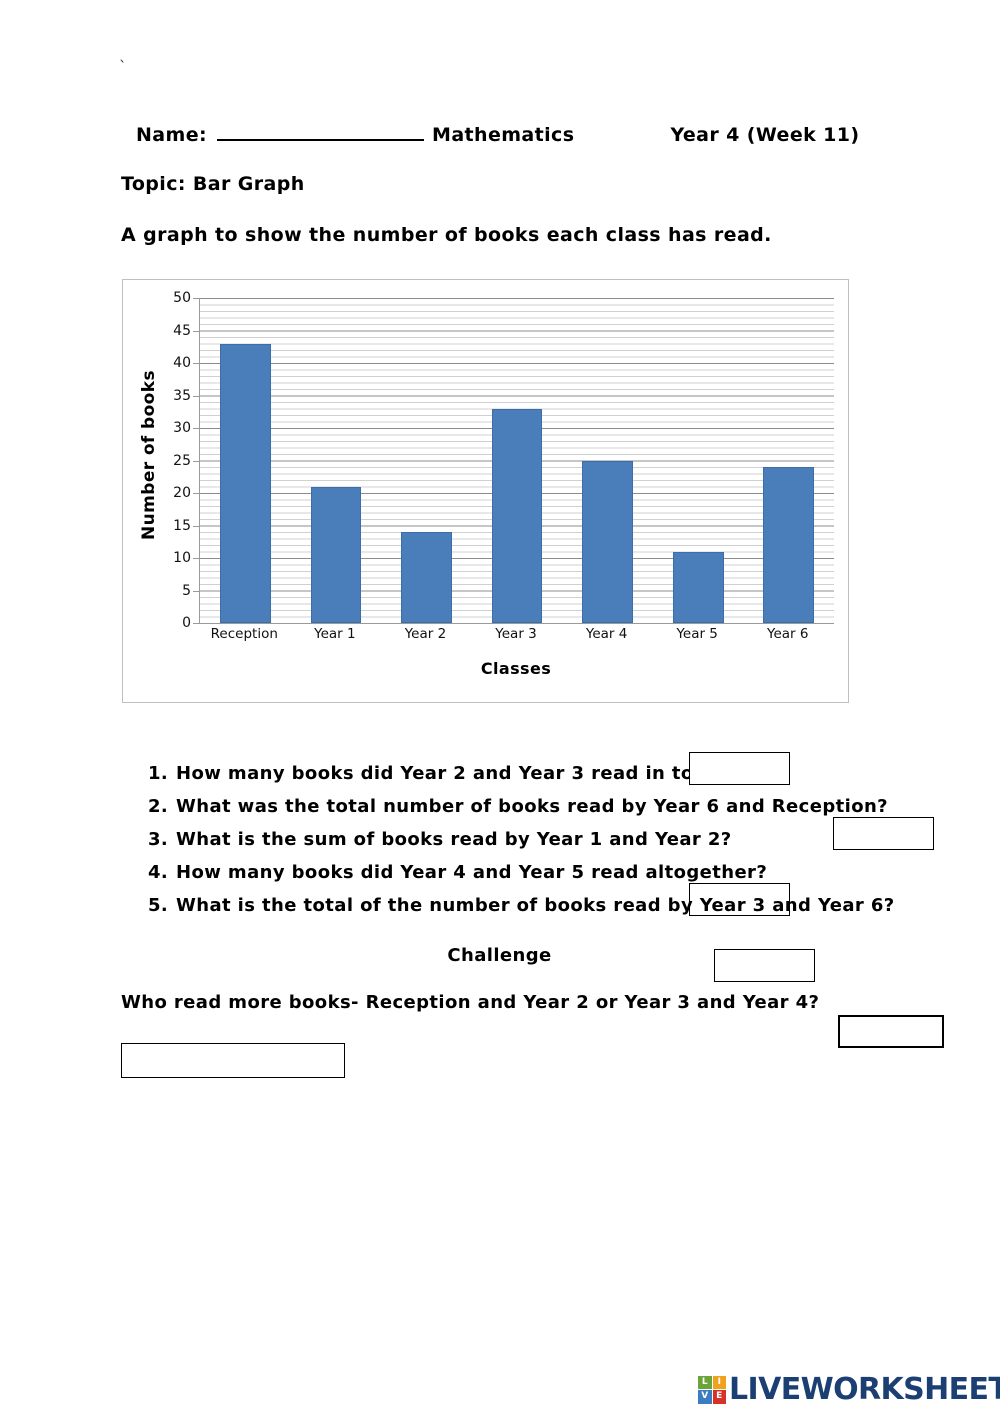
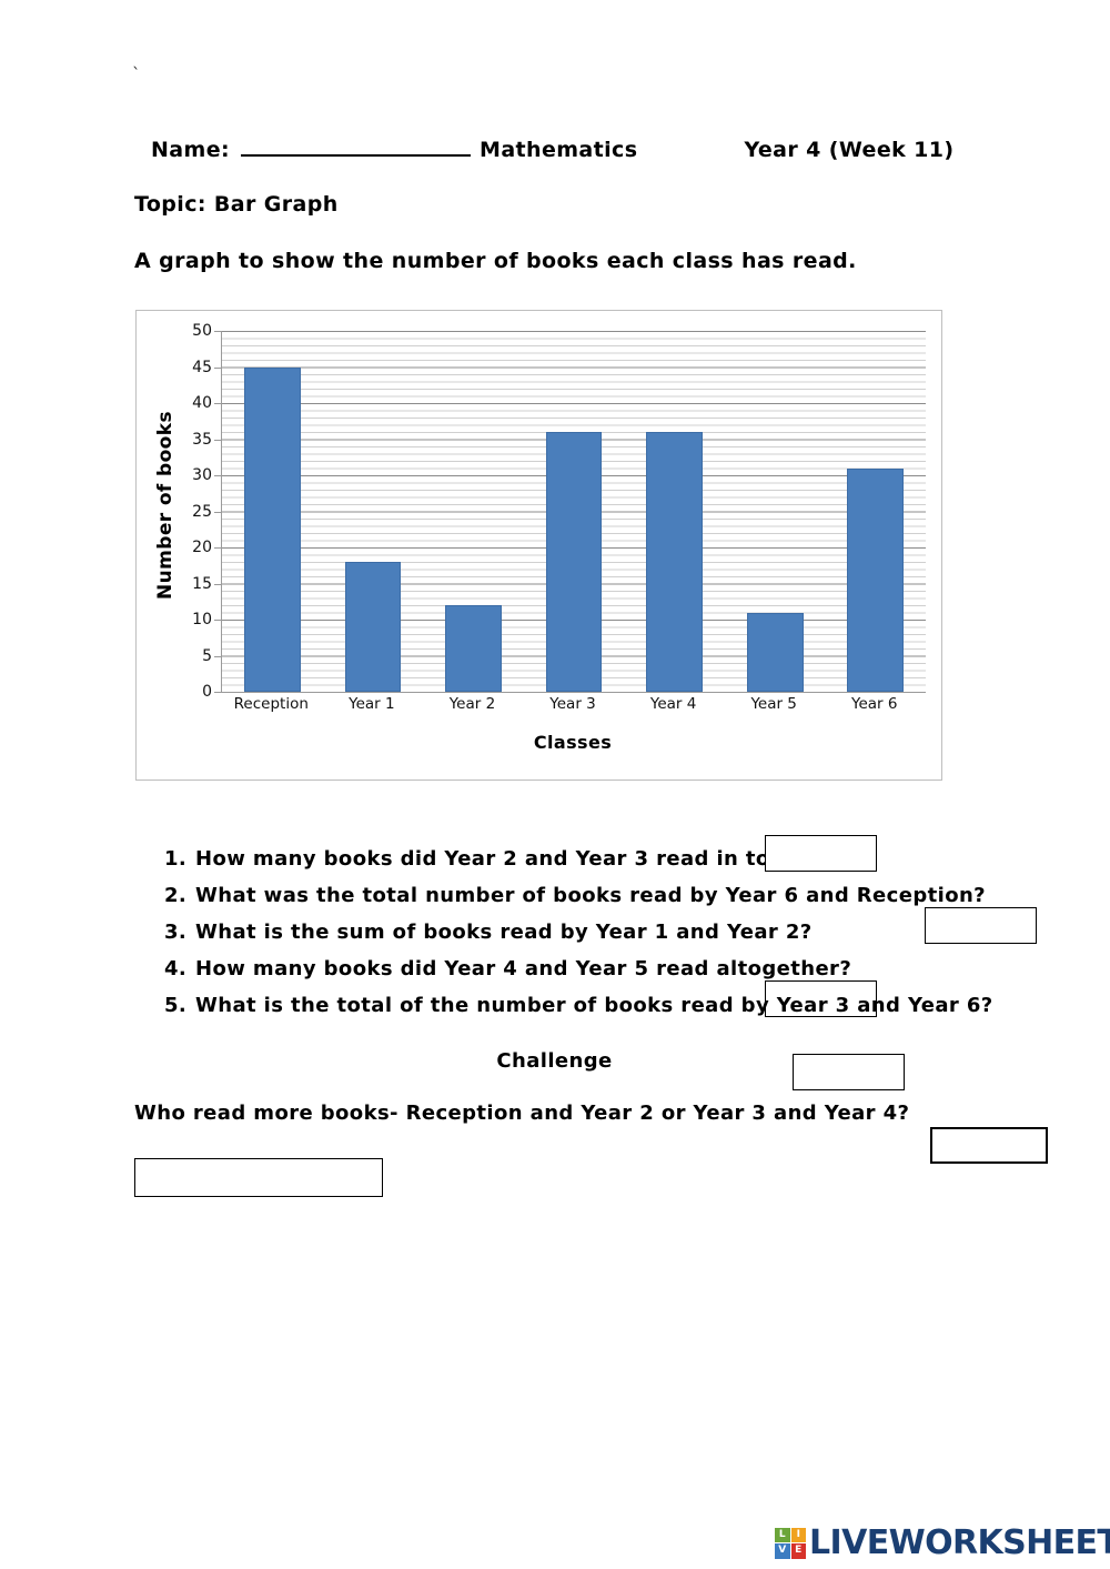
Reception: 43 -> 45
Year 1: 21 -> 18
Year 2: 14 -> 12
Year 3: 33 -> 36
Year 4: 25 -> 36
Year 6: 24 -> 31
